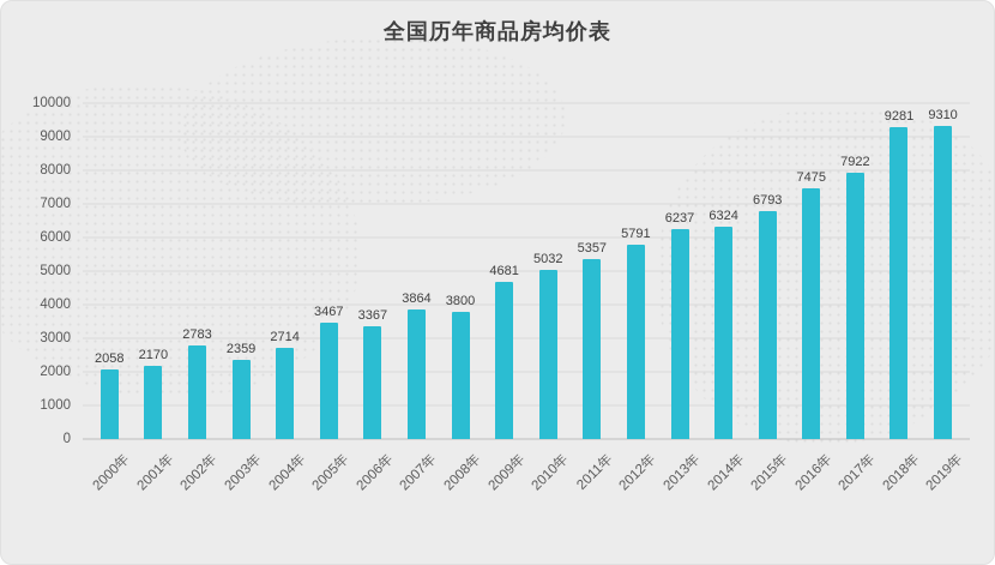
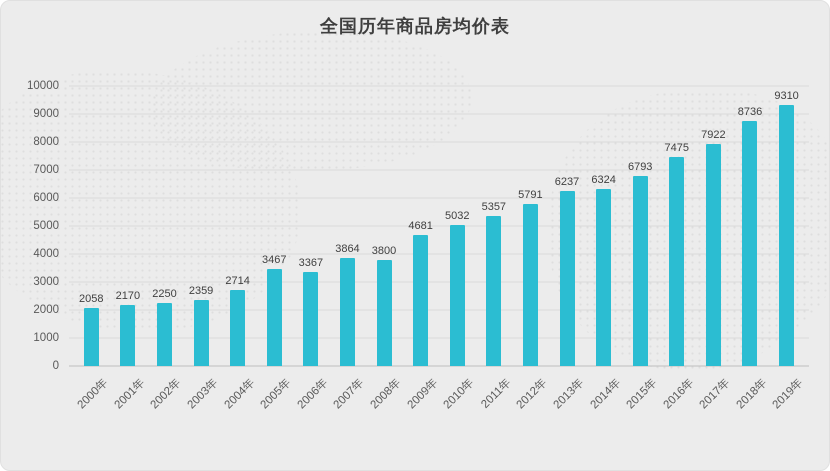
2002年: 2783 -> 2250
2018年: 9281 -> 8736
